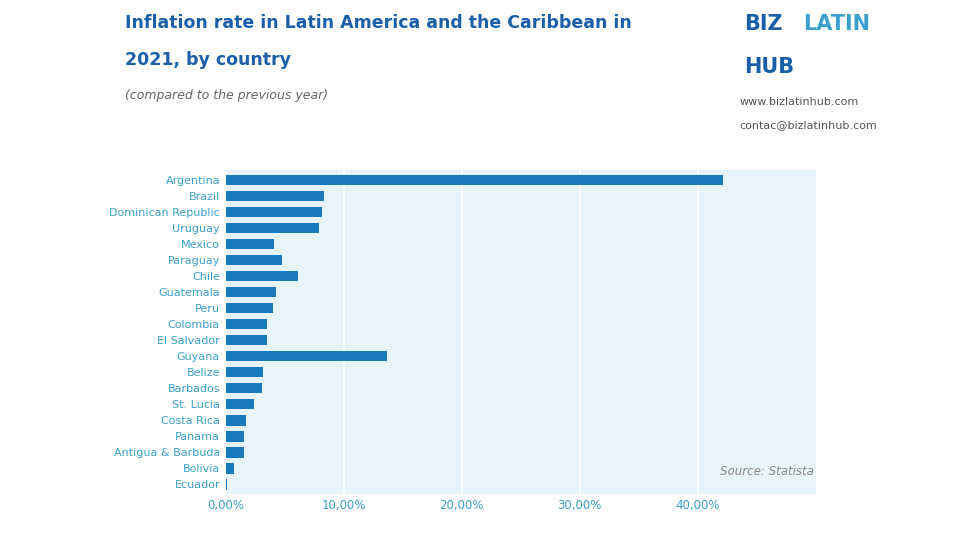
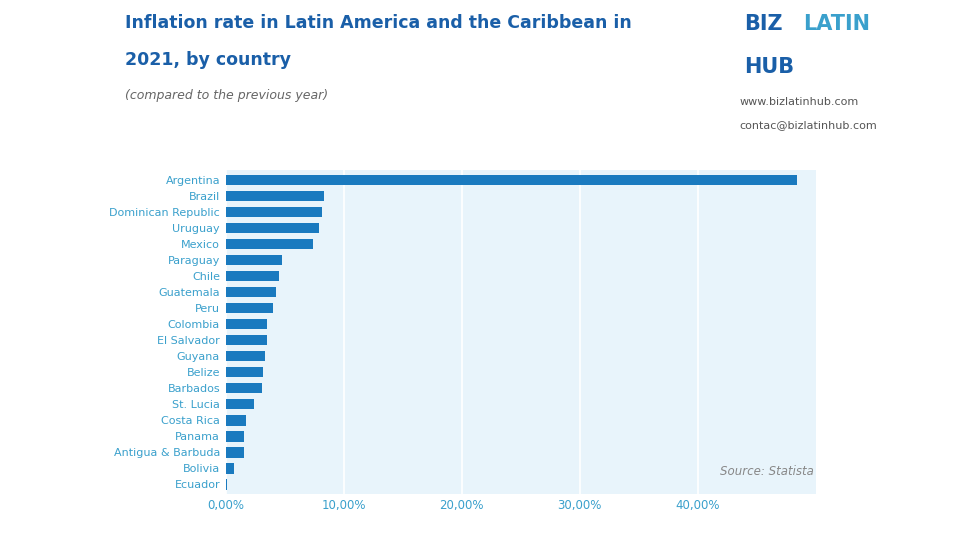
Argentina: 42,1% -> 48,4%
Mexico: 4,1% -> 7,4%
Chile: 6,1% -> 4,5%
Guyana: 13,7% -> 3,3%
